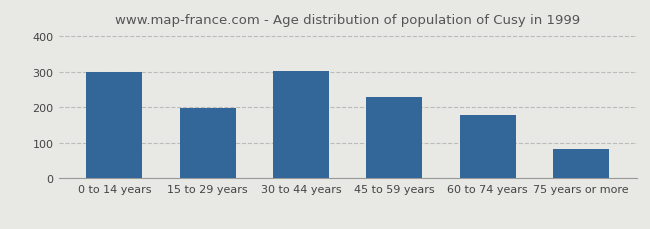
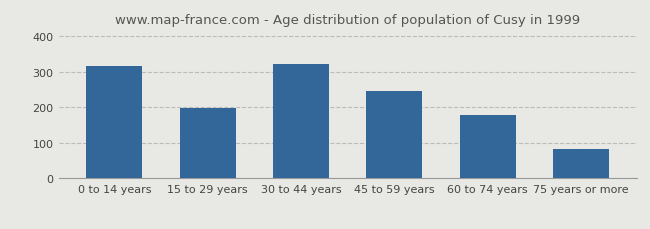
0 to 14 years: 300 -> 315
30 to 44 years: 302 -> 320
45 to 59 years: 228 -> 245
